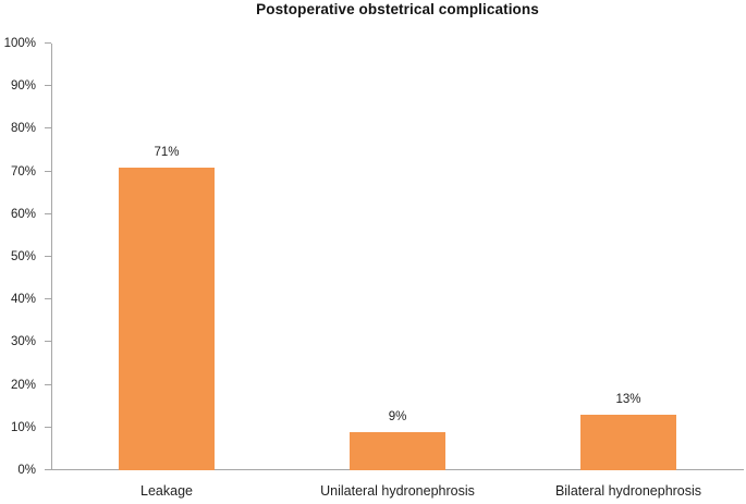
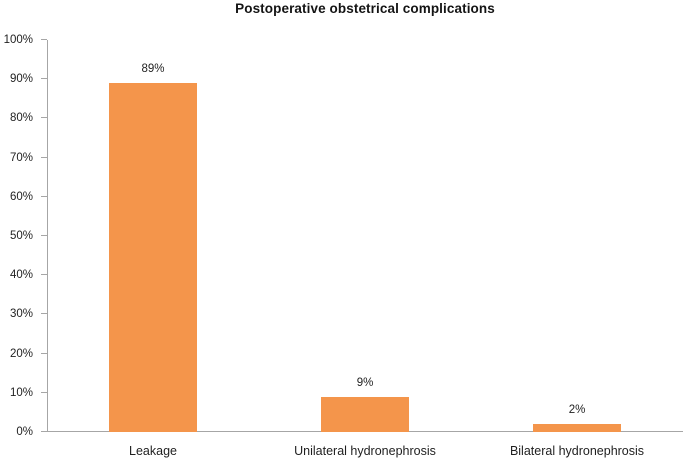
Leakage: 71% -> 89%
Bilateral hydronephrosis: 13% -> 2%
